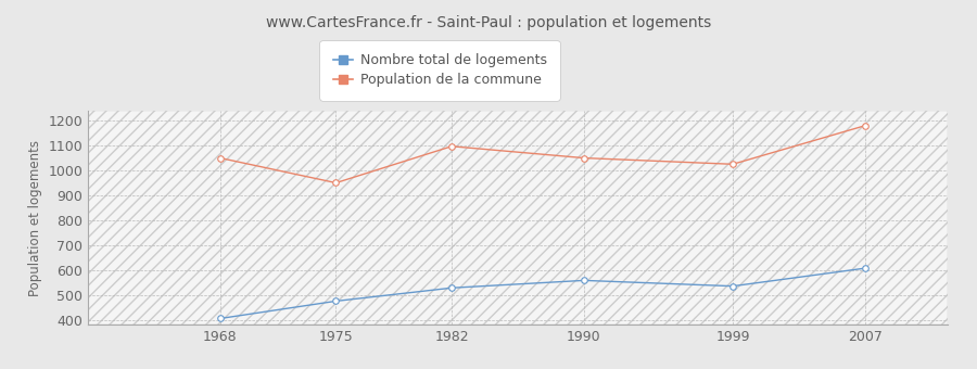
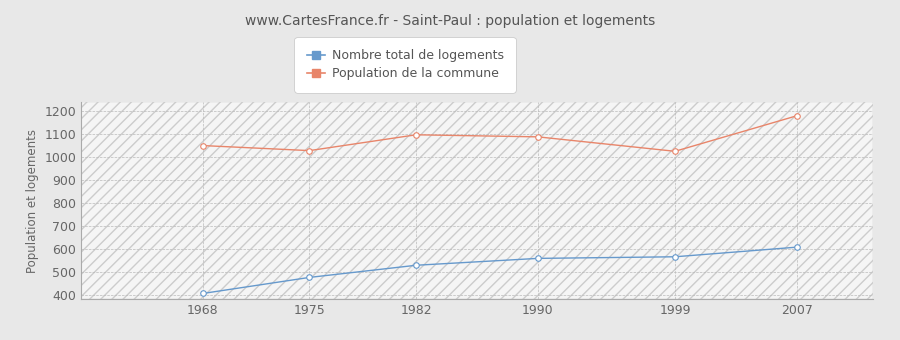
Population de la commune/1975: 950 -> 1028
Population de la commune/1990: 1050 -> 1088
Nombre total de logements/1999: 535 -> 565
